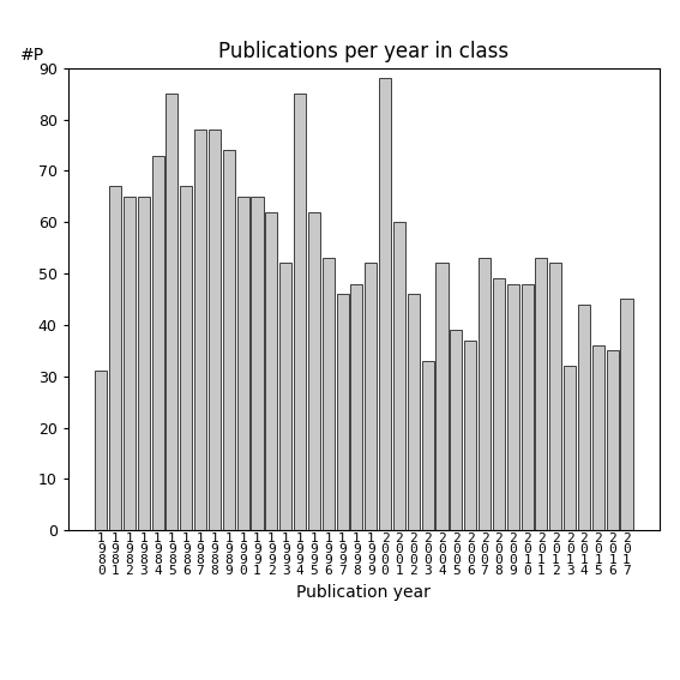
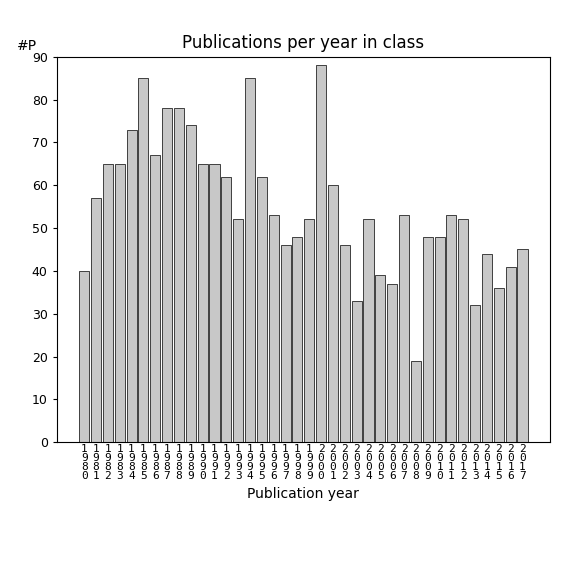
1 9 8 0: 31 -> 40
1 9 8 1: 67 -> 57
2 0 0 8: 49 -> 19
2 0 1 6: 35 -> 41
